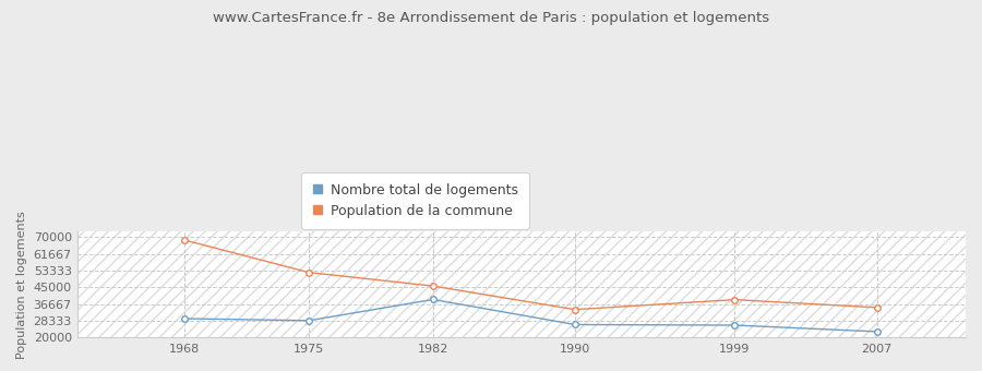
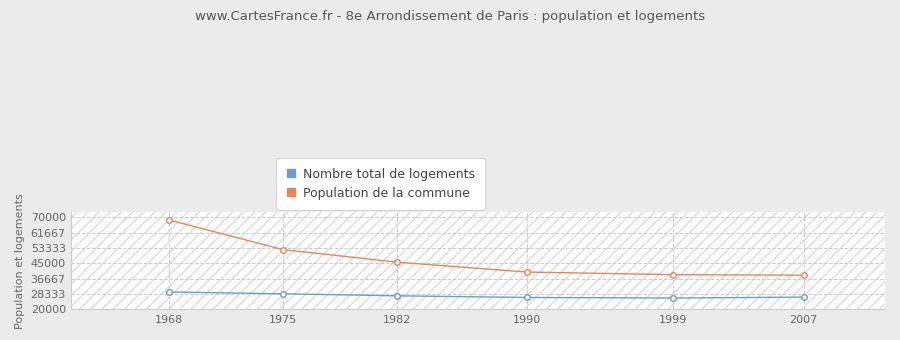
Nombre total de logements/1982: 39000 -> 27000
Population de la commune/1990: 34000 -> 40000
Nombre total de logements/2007: 23000 -> 27000
Population de la commune/2007: 35000 -> 39000
